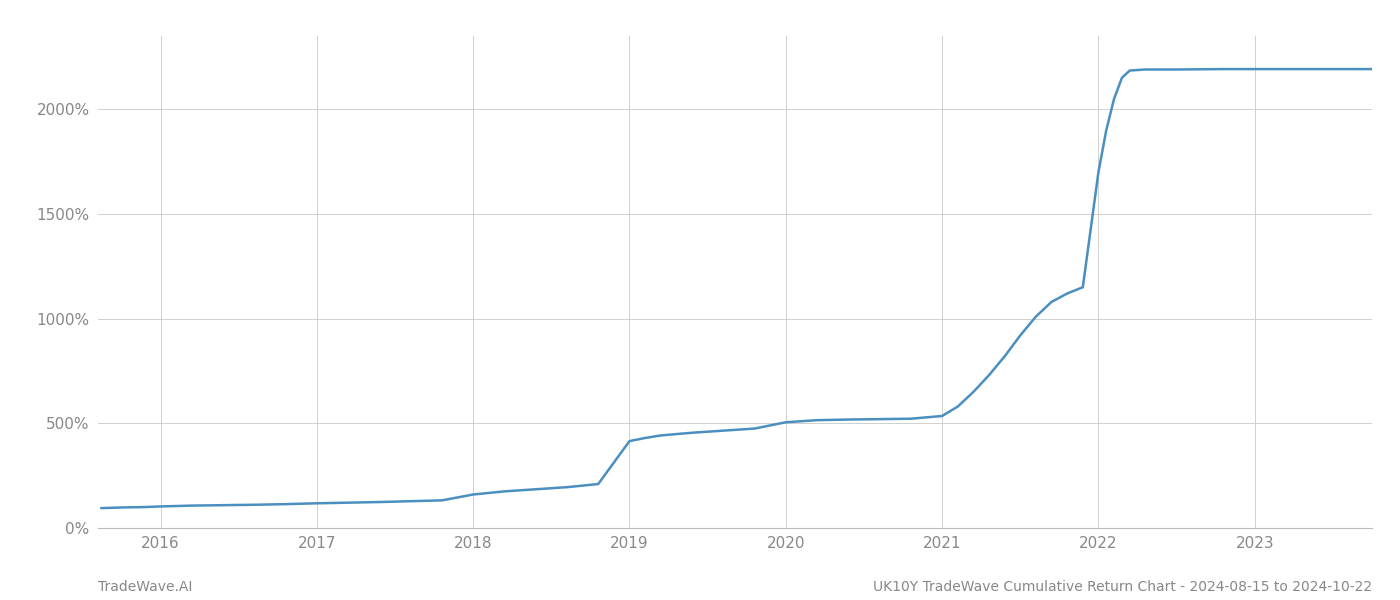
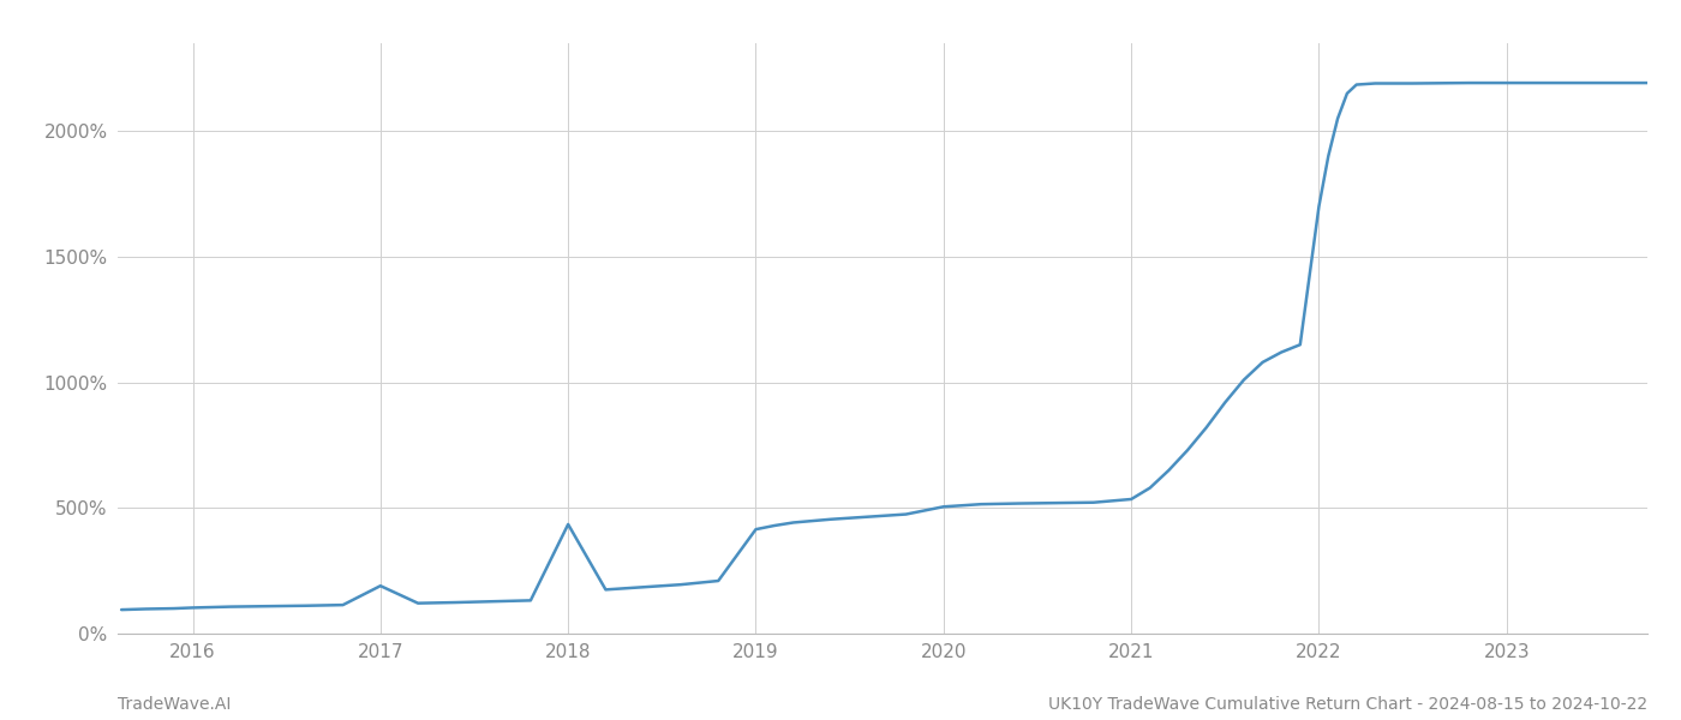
2017: 118% -> 190%
2018: 160% -> 435%
